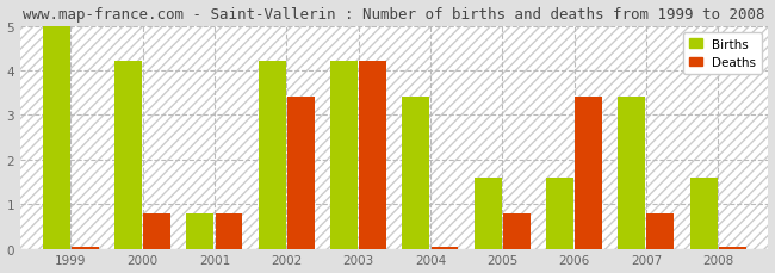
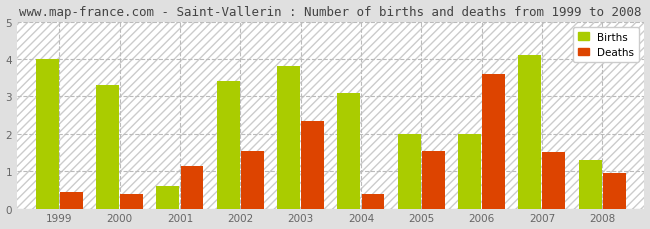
Births/1999: 5.0 -> 4.0
Deaths/1999: 0.05 -> 0.45
Births/2000: 4.2 -> 3.3
Deaths/2000: 0.80 -> 0.40
Births/2001: 0.8 -> 0.6
Deaths/2001: 0.80 -> 1.15
Births/2002: 4.2 -> 3.4
Deaths/2002: 3.40 -> 1.55
Births/2003: 4.2 -> 3.8
Deaths/2003: 4.20 -> 2.35
Births/2004: 3.4 -> 3.1
Deaths/2004: 0.05 -> 0.40
Births/2005: 1.6 -> 2.0
Deaths/2005: 0.80 -> 1.55
Births/2006: 1.6 -> 2.0
Deaths/2006: 3.40 -> 3.60
Births/2007: 3.4 -> 4.1
Deaths/2007: 0.80 -> 1.50
Births/2008: 1.6 -> 1.3
Deaths/2008: 0.05 -> 0.95
